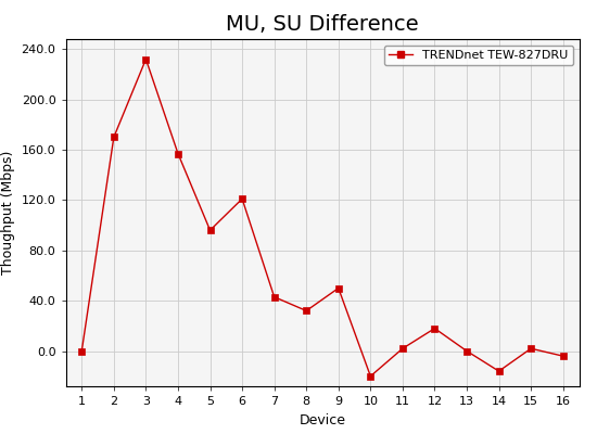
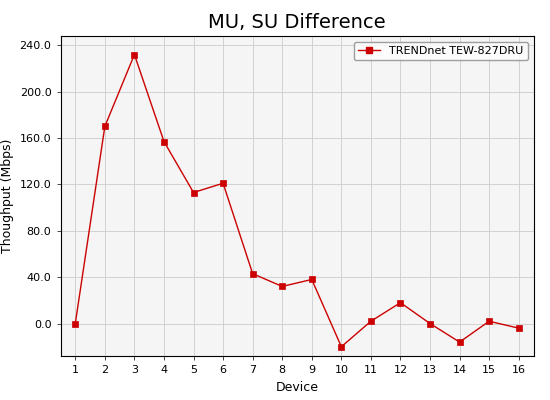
5: 96 -> 113
9: 50 -> 38
